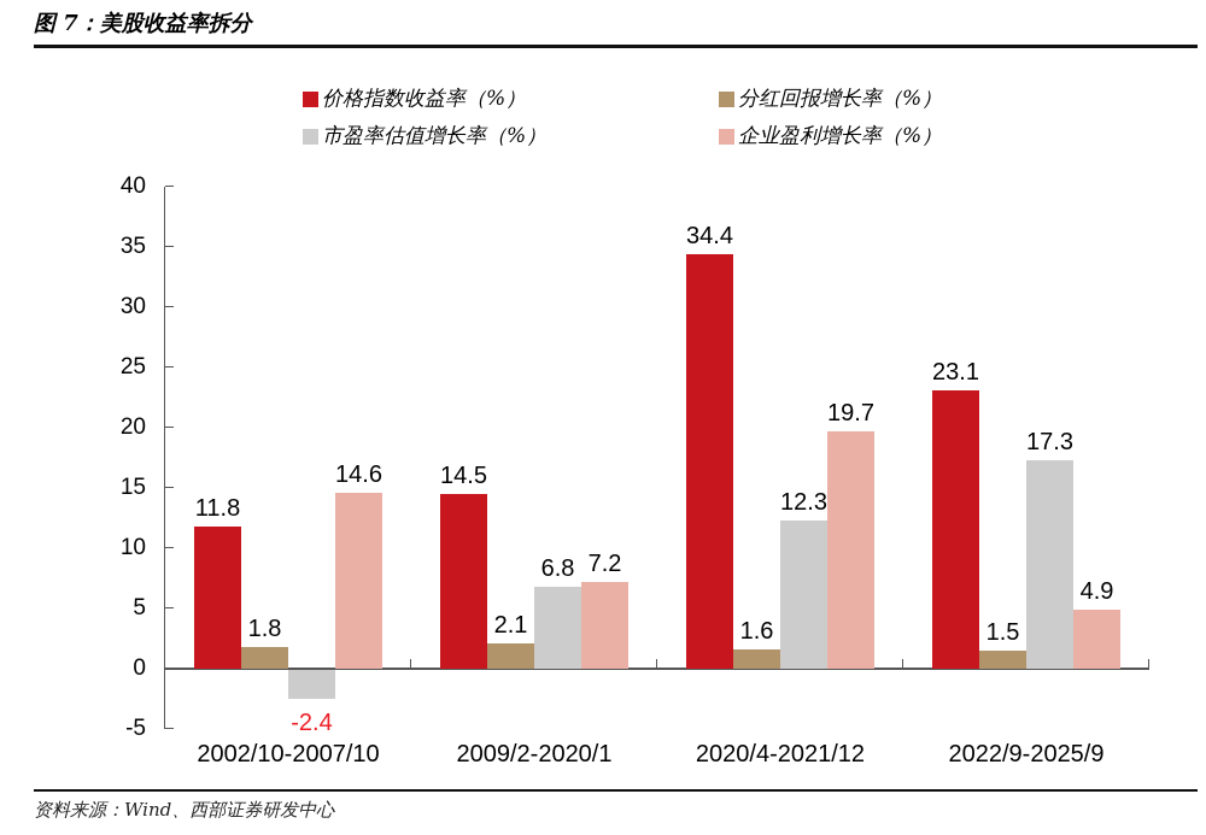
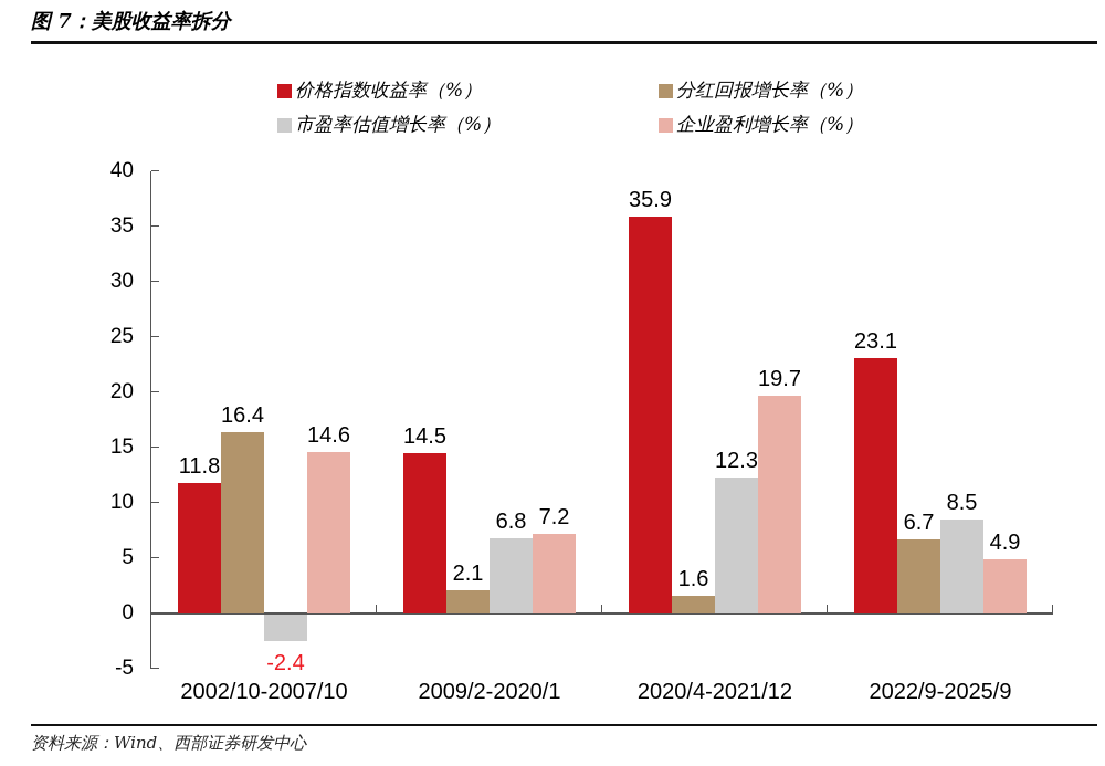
分红回报增长率（%）/2002/10-2007/10: 1.8 -> 16.4
价格指数收益率（%）/2020/4-2021/12: 34.4 -> 35.9
分红回报增长率（%）/2022/9-2025/9: 1.5 -> 6.7
市盈率估值增长率（%）/2022/9-2025/9: 17.3 -> 8.5
